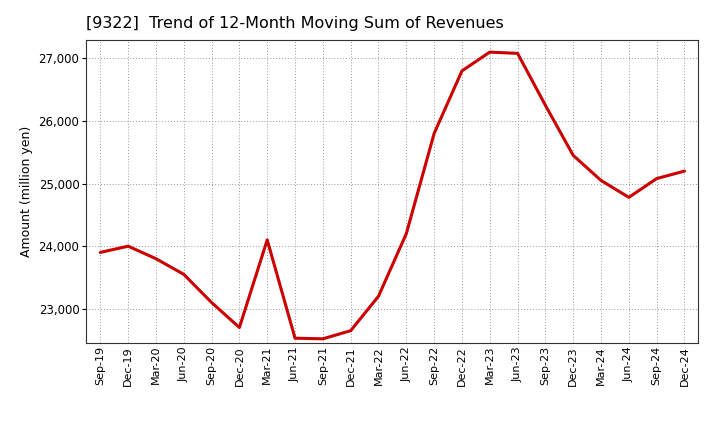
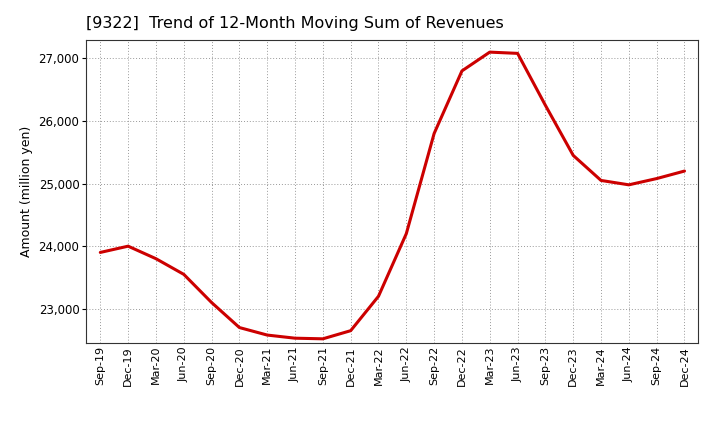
Mar-21: 24,100 -> 22,580
Jun-24: 24,780 -> 24,980
